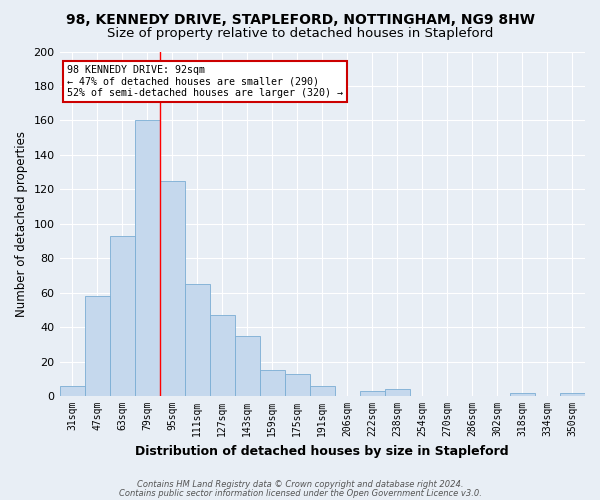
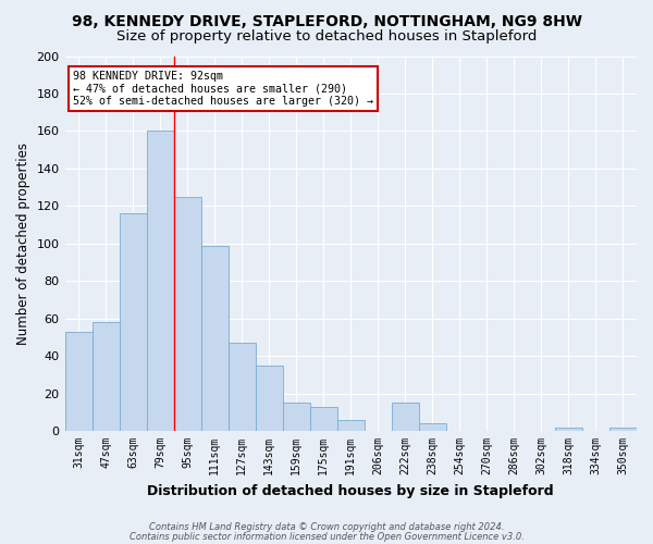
31sqm: 6 -> 53
63sqm: 93 -> 116
111sqm: 65 -> 99
222sqm: 3 -> 15
